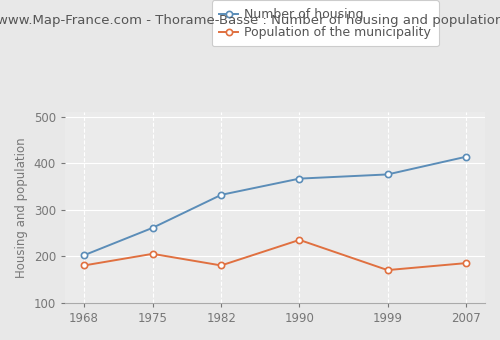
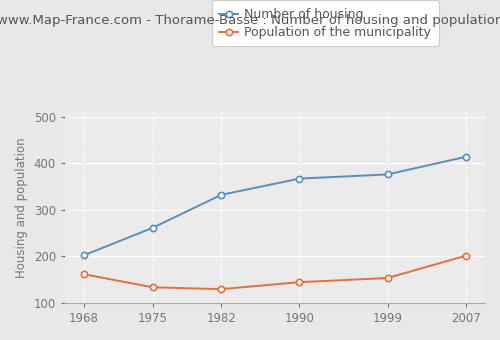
Population of the municipality/1968: 180 -> 161
Population of the municipality/1975: 205 -> 133
Population of the municipality/1982: 180 -> 129
Population of the municipality/1990: 235 -> 144
Population of the municipality/1999: 170 -> 153
Population of the municipality/2007: 185 -> 201
